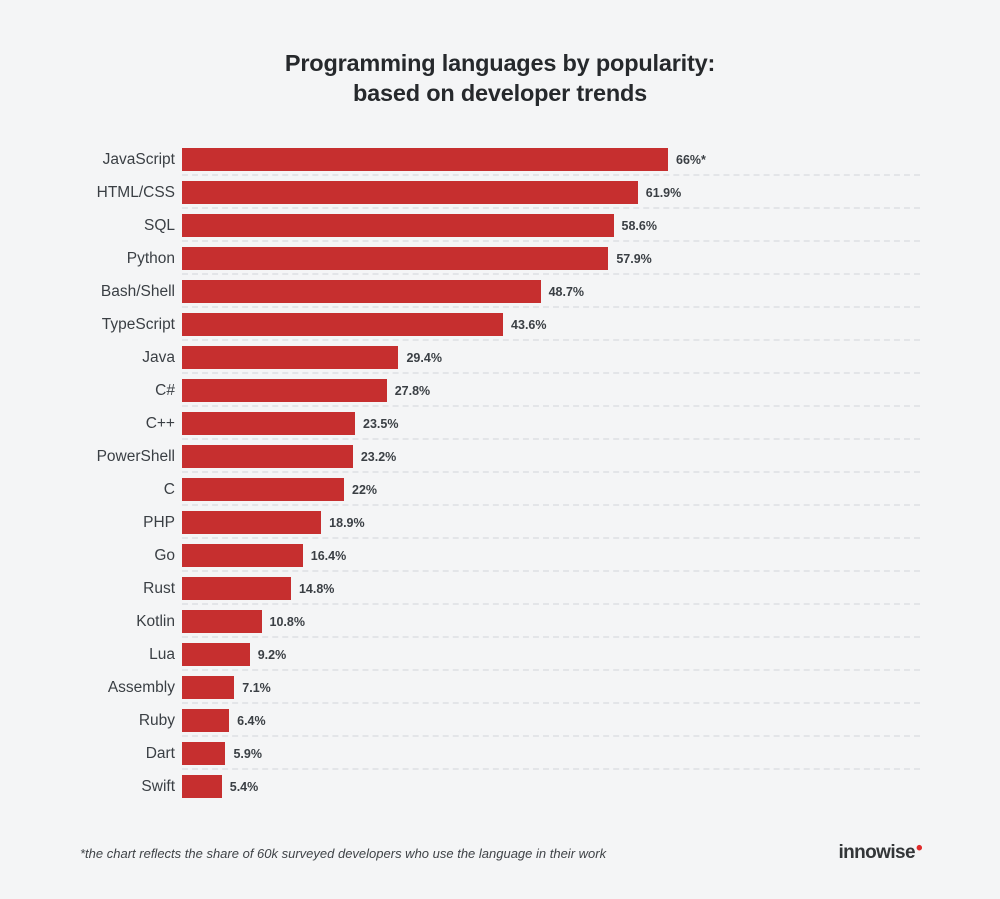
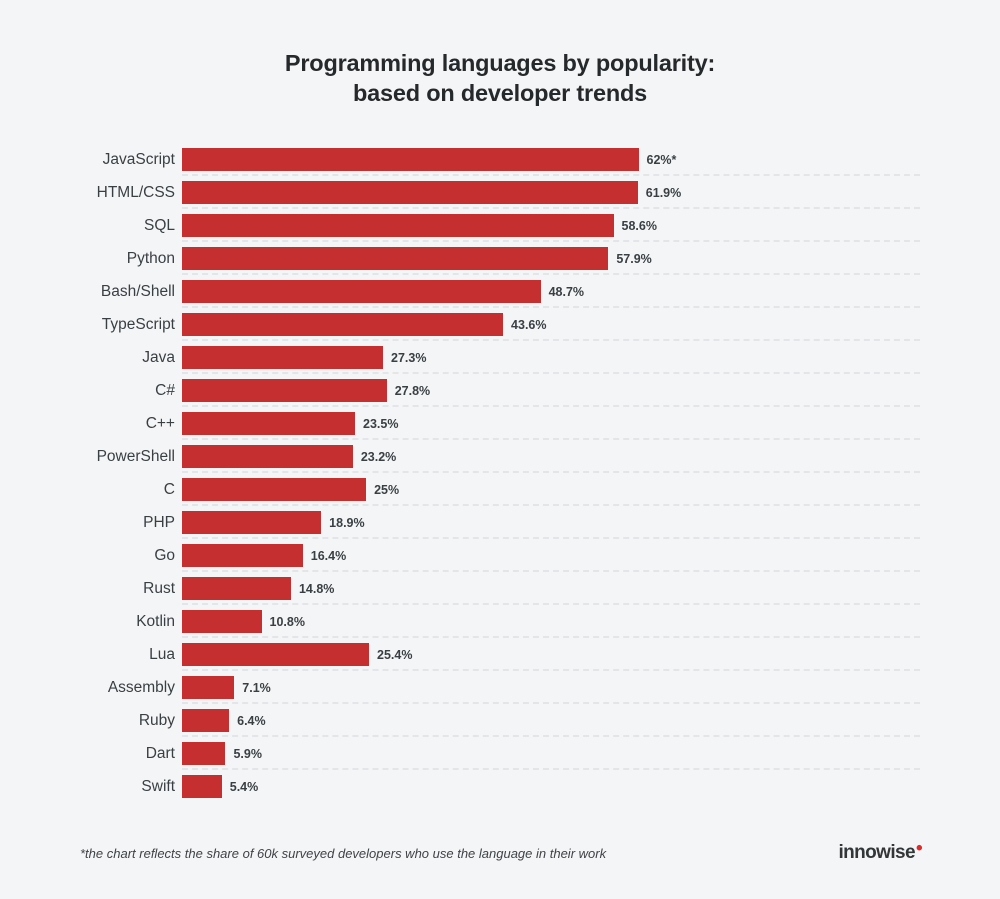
JavaScript: 66 -> 62
Java: 29.4% -> 27.3%
C: 22% -> 25%
Lua: 9.2% -> 25.4%
